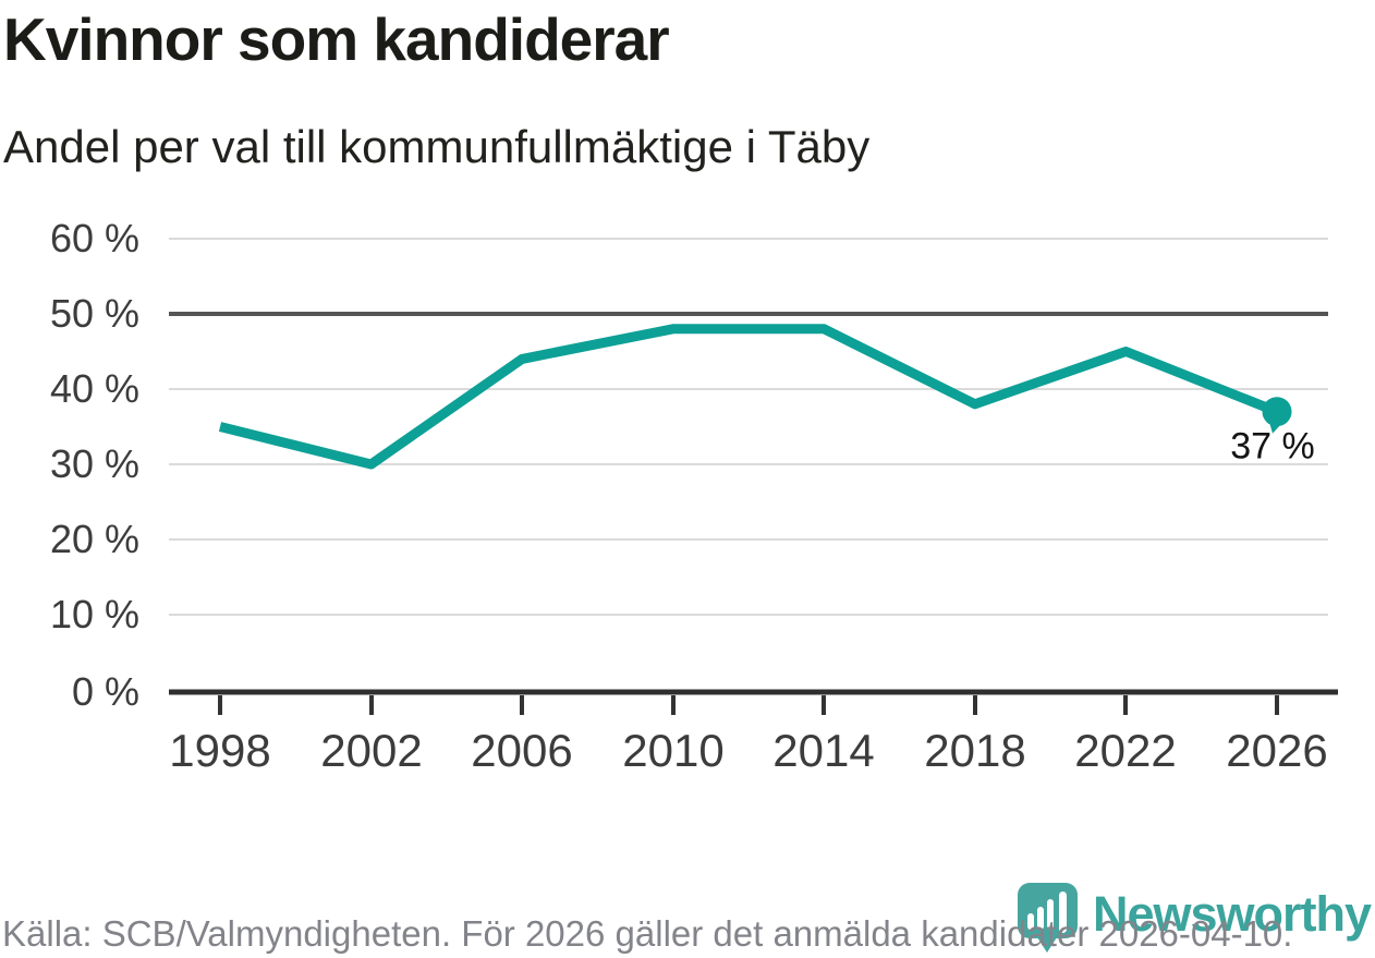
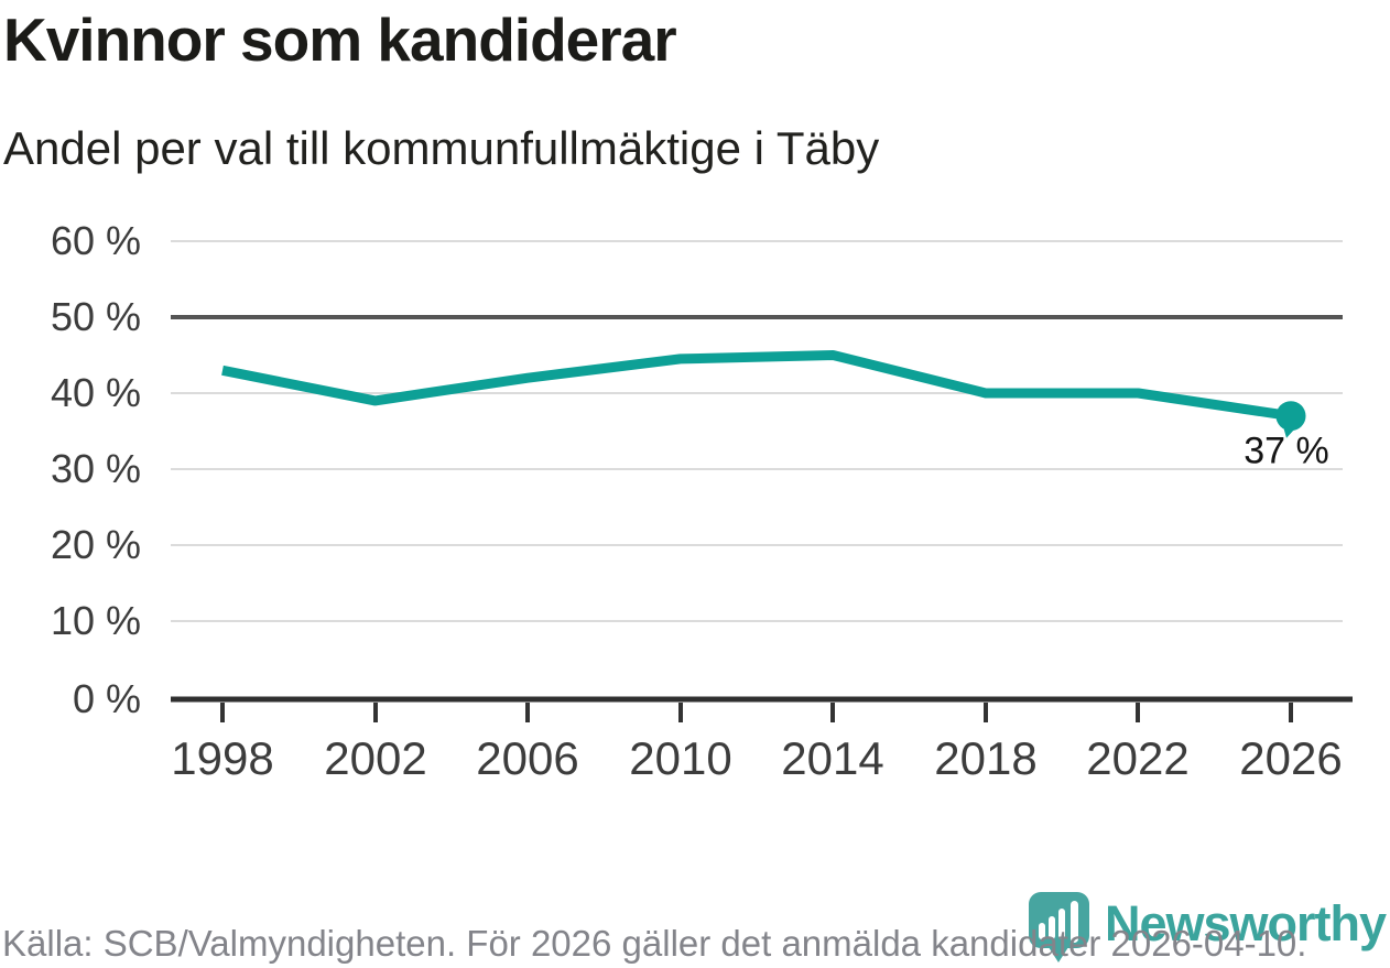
1998: 35% -> 43%
2002: 30% -> 39%
2006: 44% -> 42%
2010: 48% -> 44%
2014: 48% -> 45%
2018: 38% -> 40%
2022: 45% -> 40%
